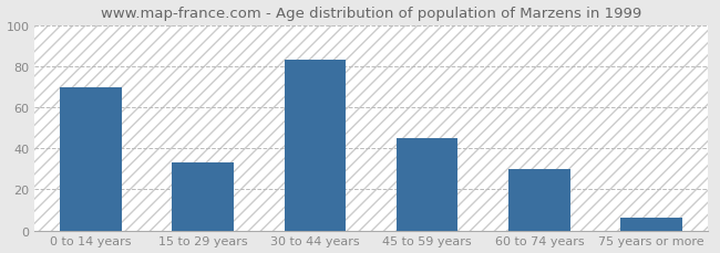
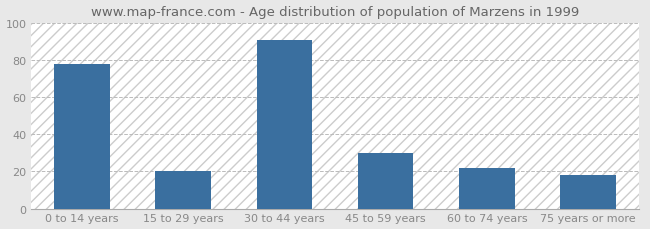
0 to 14 years: 70 -> 78
15 to 29 years: 33 -> 20
30 to 44 years: 83 -> 91
45 to 59 years: 45 -> 30
60 to 74 years: 30 -> 22
75 years or more: 6 -> 18
